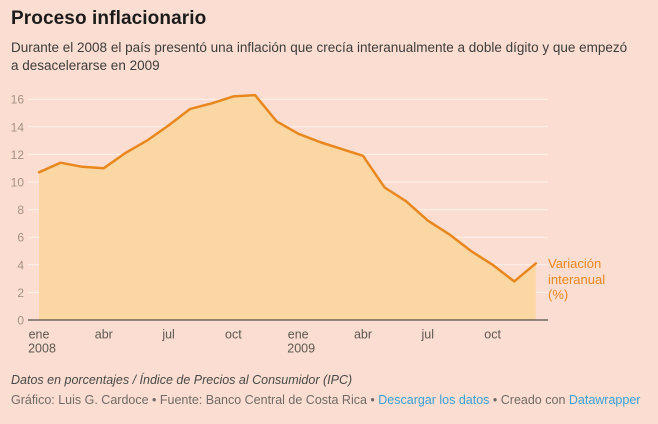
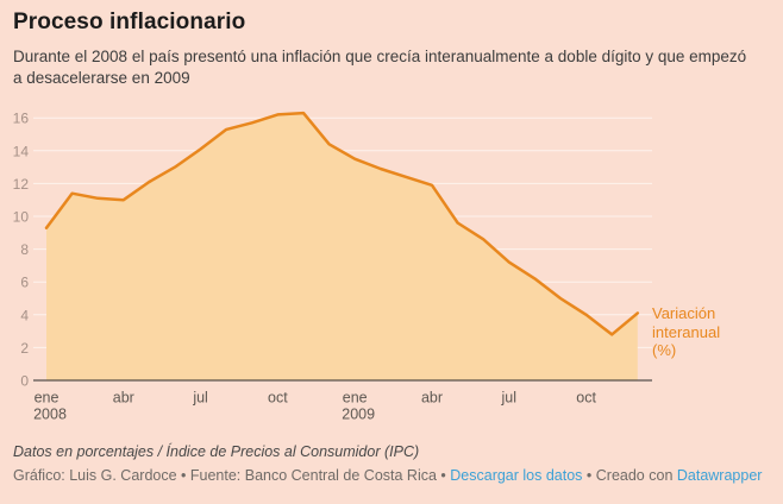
ene 2008: 10.7 -> 9.3
